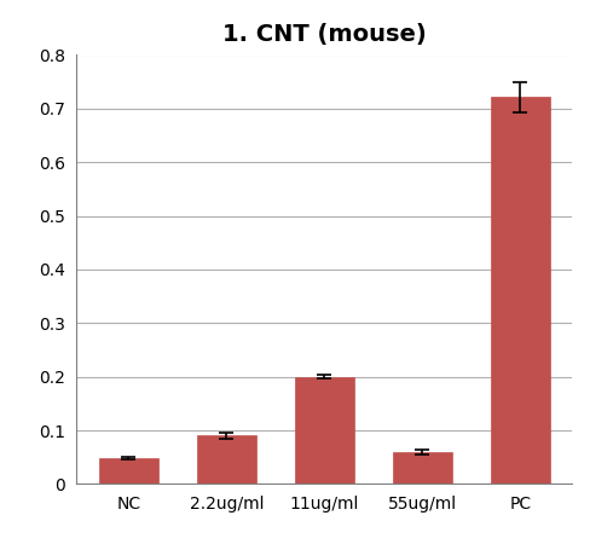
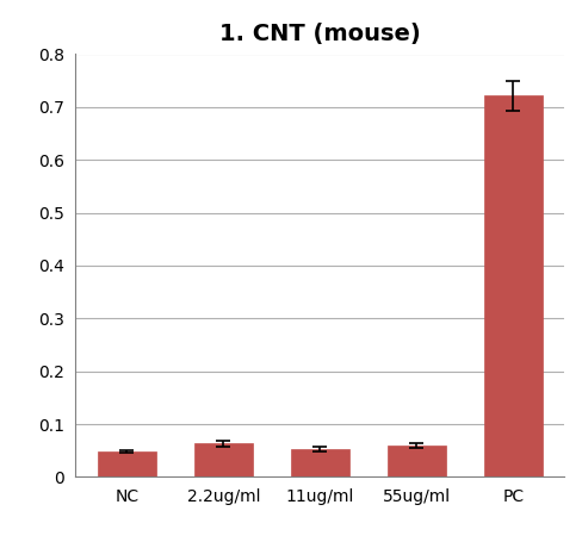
2.2ug/ml: 0.090 -> 0.063
11ug/ml: 0.200 -> 0.053
